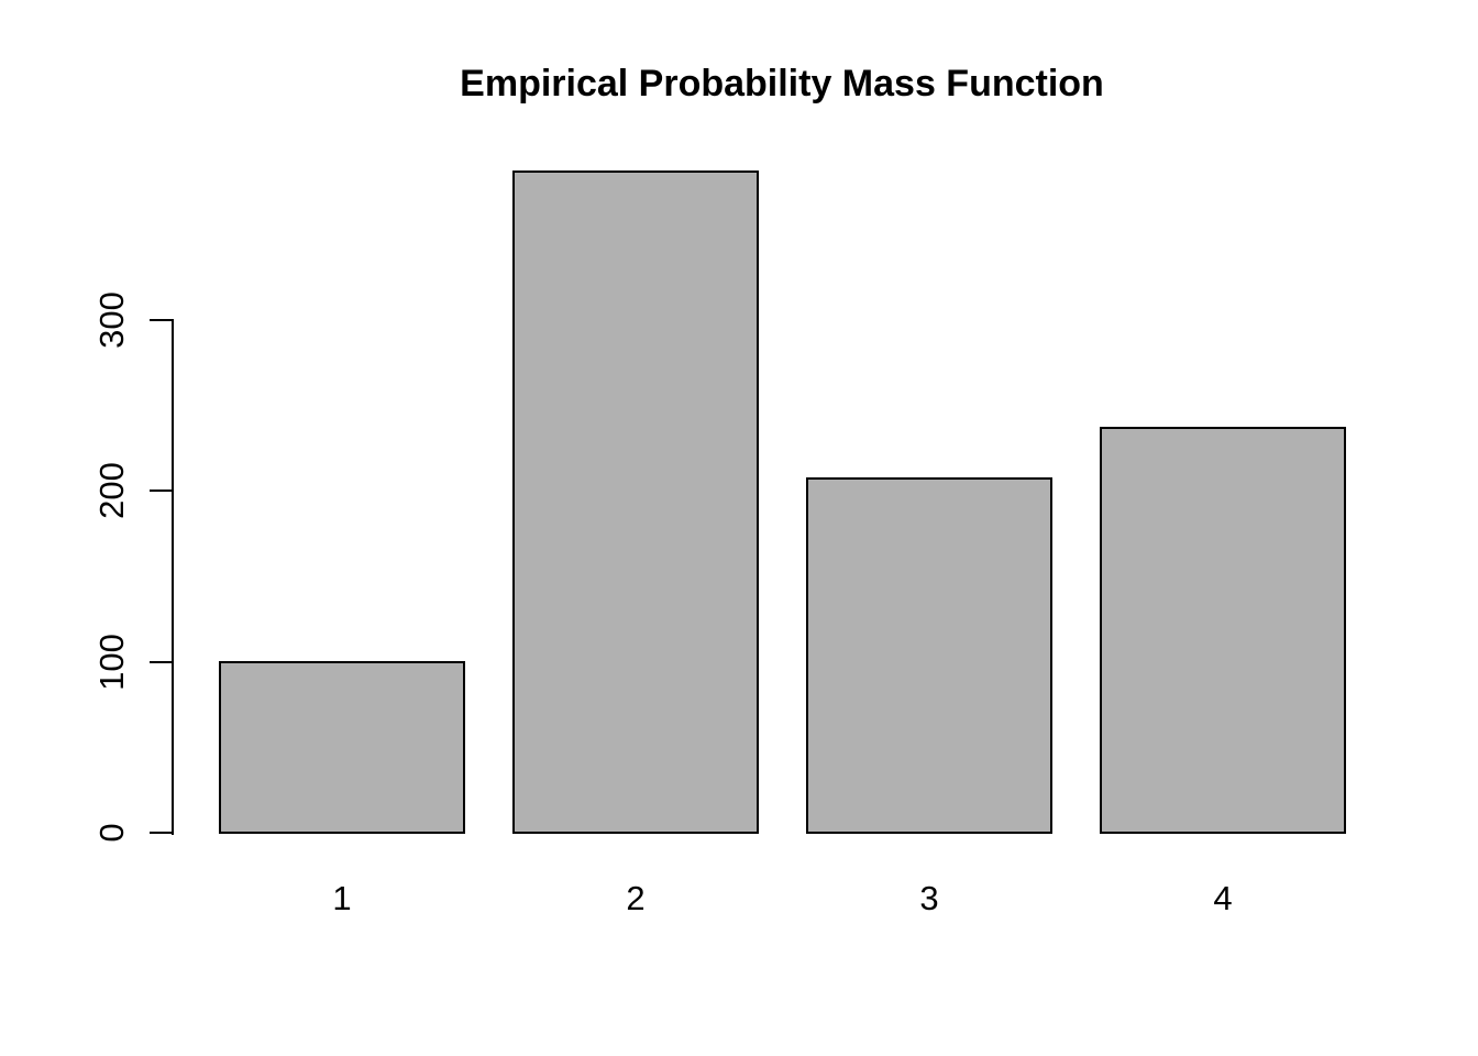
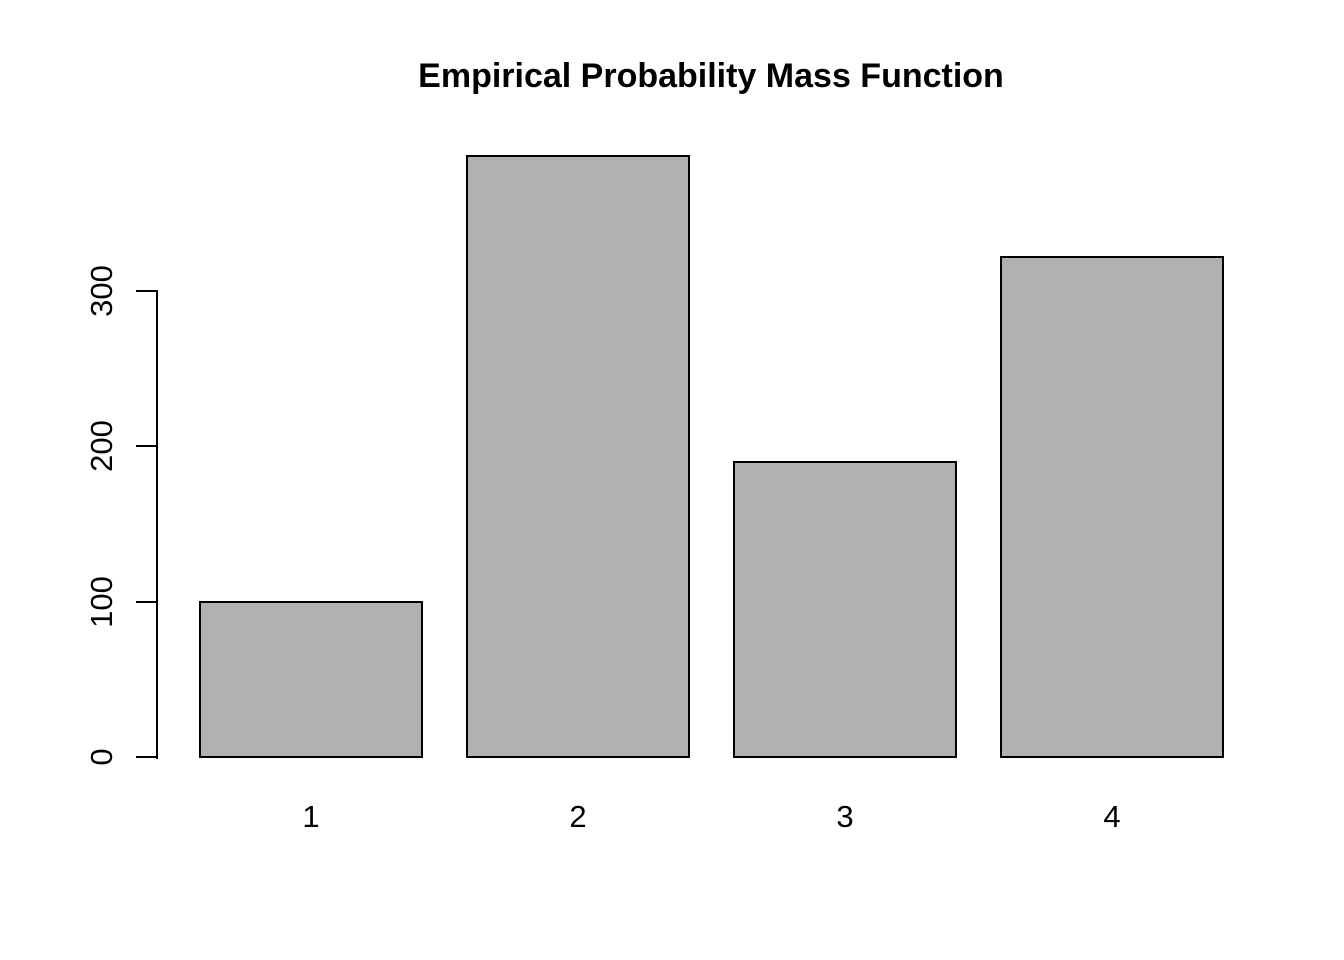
3: 207 -> 190
4: 237 -> 322
